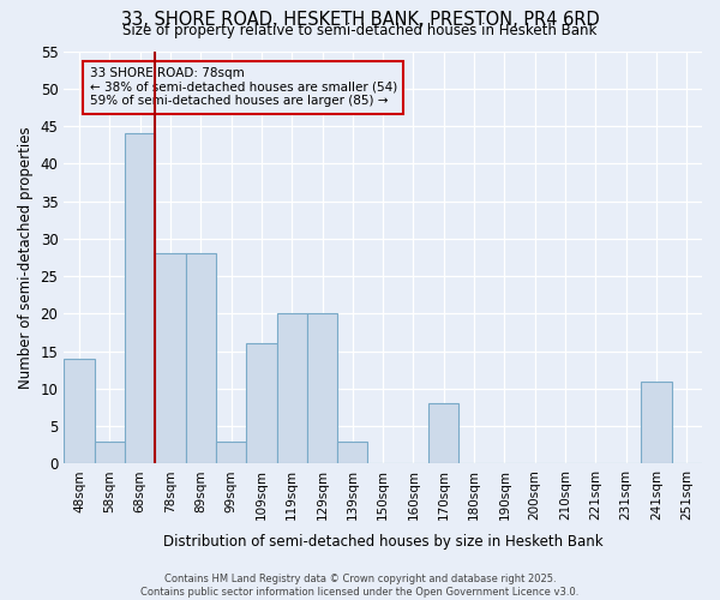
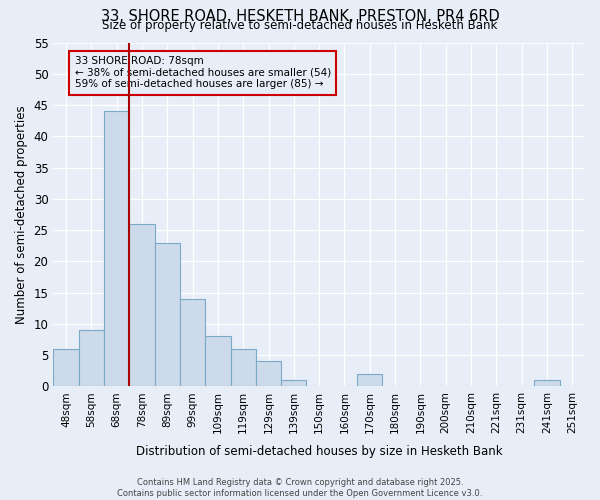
48sqm: 14 -> 6
58sqm: 3 -> 9
78sqm: 28 -> 26
89sqm: 28 -> 23
99sqm: 3 -> 14
109sqm: 16 -> 8
119sqm: 20 -> 6
129sqm: 20 -> 4
139sqm: 3 -> 1
170sqm: 8 -> 2
241sqm: 11 -> 1
